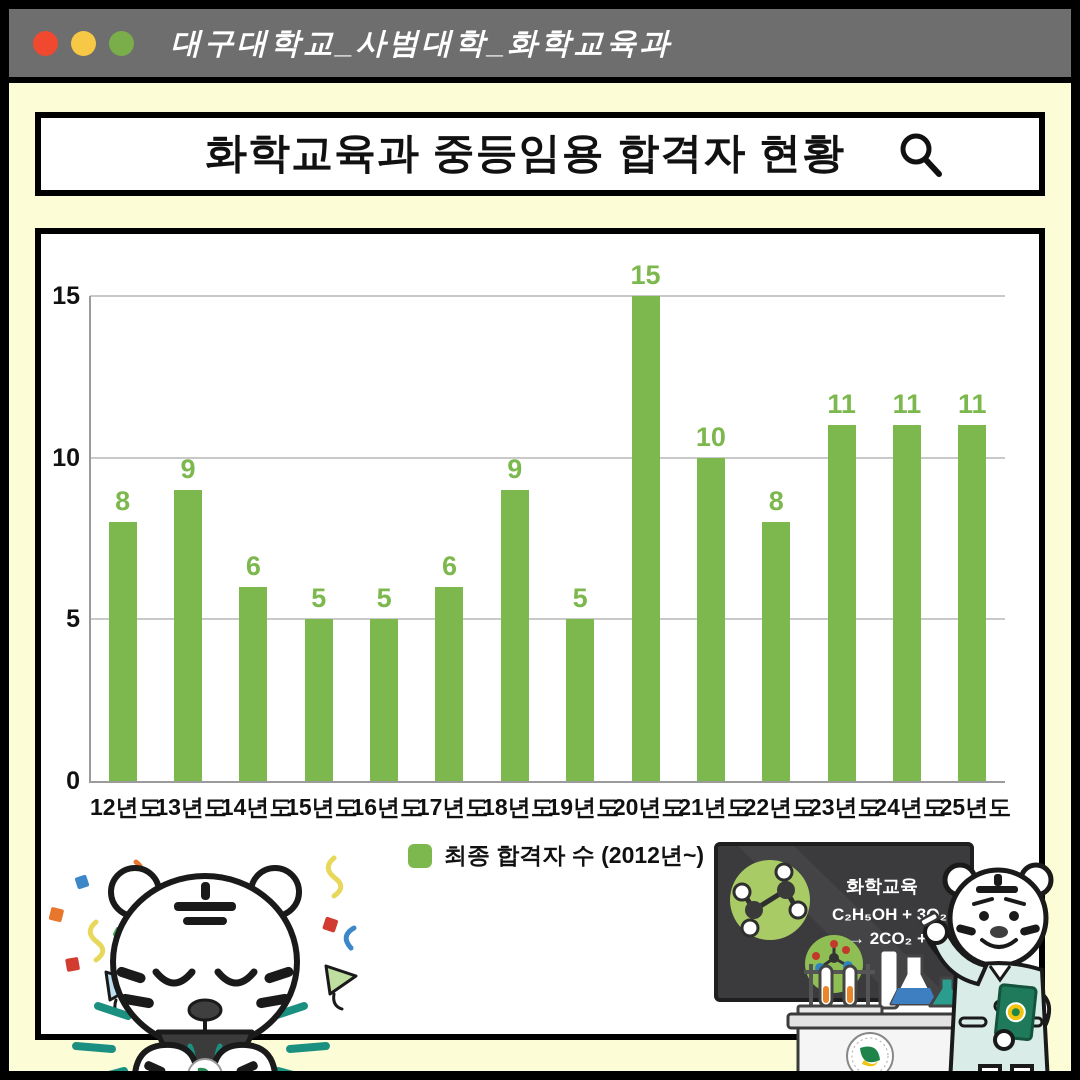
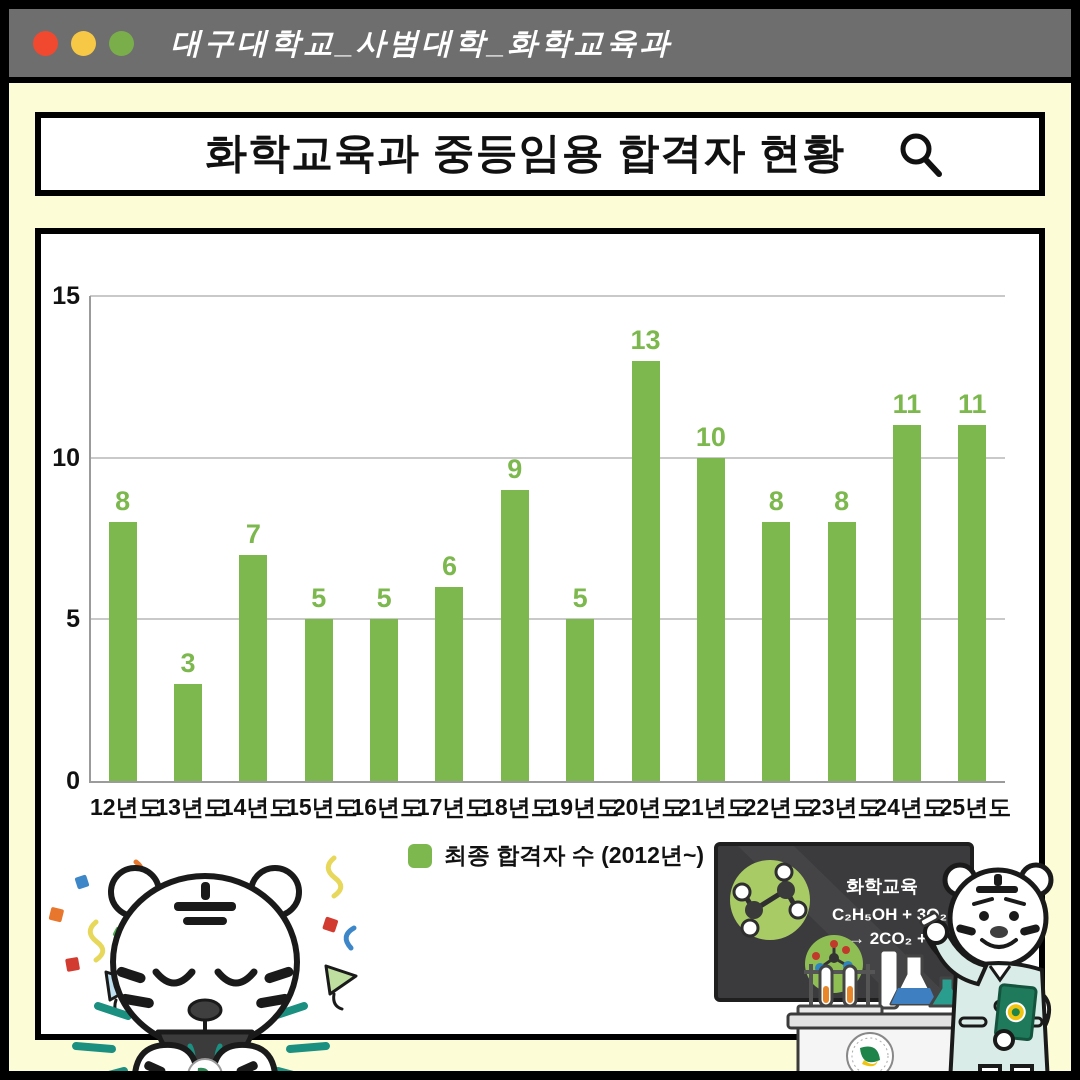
13년도: 9 -> 3
14년도: 6 -> 7
20년도: 15 -> 13
23년도: 11 -> 8
